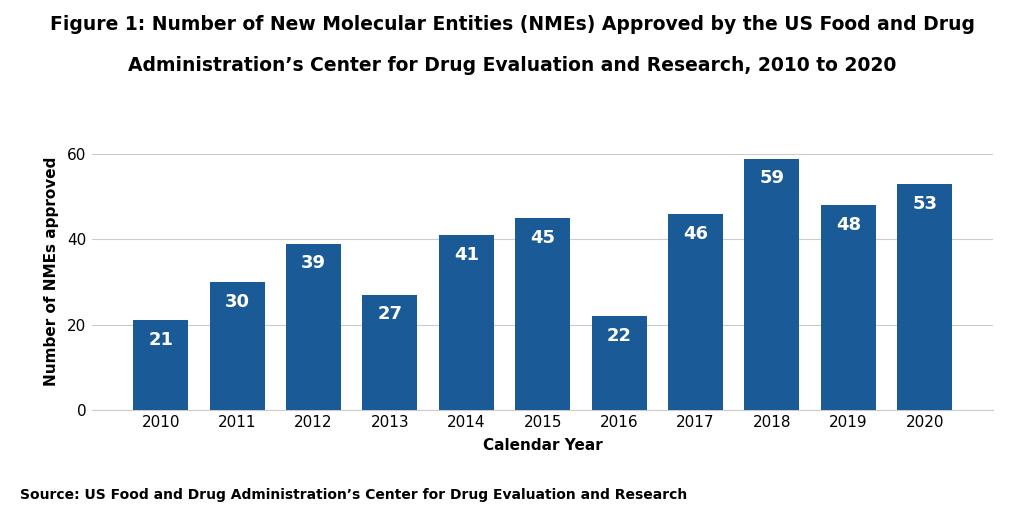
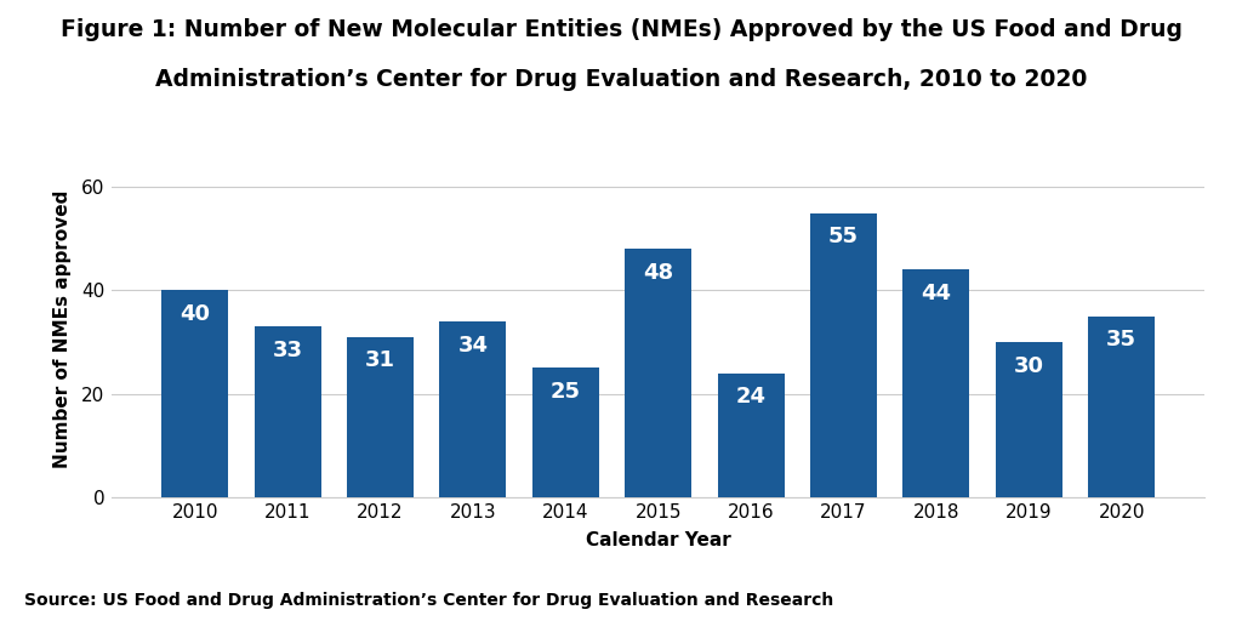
2010: 21 -> 40
2011: 30 -> 33
2012: 39 -> 31
2013: 27 -> 34
2014: 41 -> 25
2015: 45 -> 48
2016: 22 -> 24
2017: 46 -> 55
2018: 59 -> 44
2019: 48 -> 30
2020: 53 -> 35
